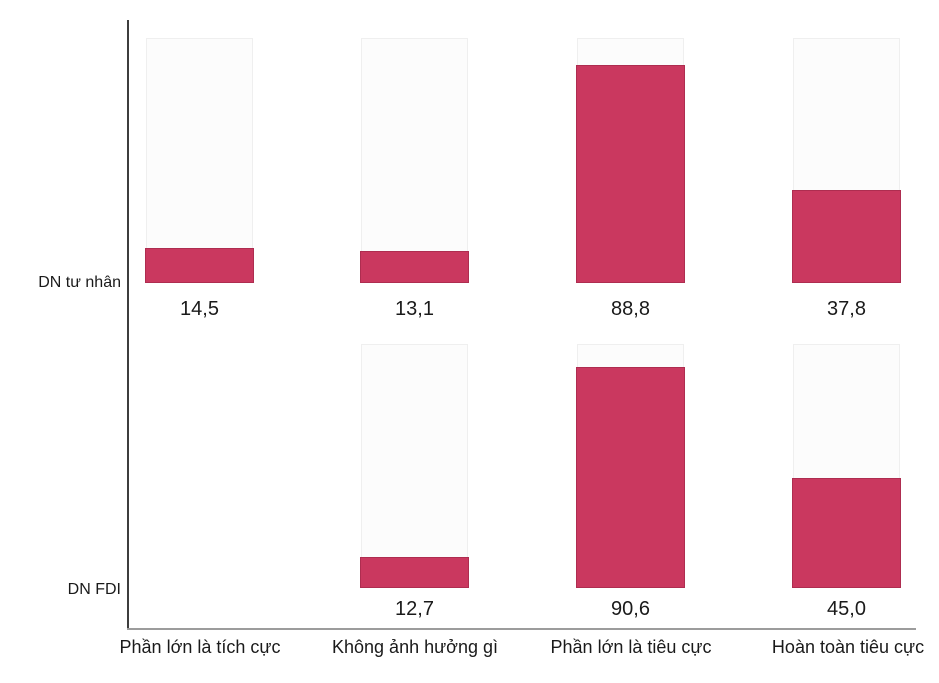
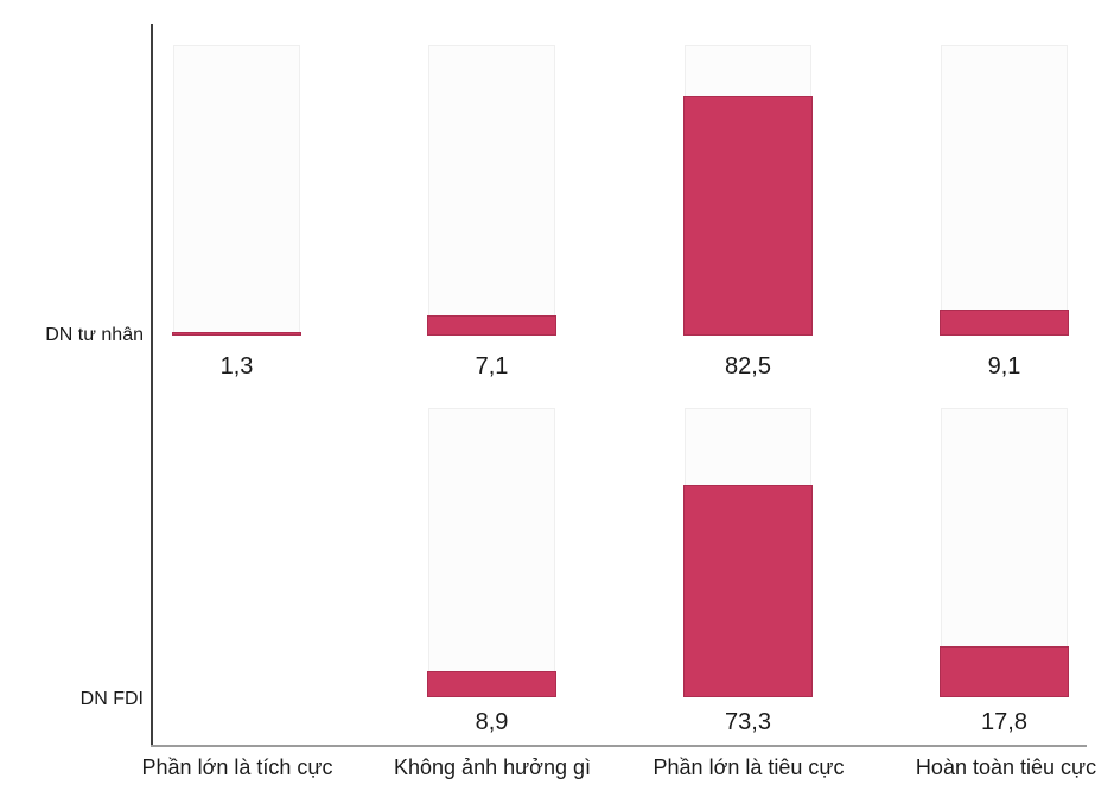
DN tư nhân/Phần lớn là tích cực: 14,5 -> 1,3
DN tư nhân/Không ảnh hưởng gì: 13,1 -> 7,1
DN FDI/Không ảnh hưởng gì: 12,7 -> 8,9
DN tư nhân/Phần lớn là tiêu cực: 88,8 -> 82,5
DN FDI/Phần lớn là tiêu cực: 90,6 -> 73,3
DN tư nhân/Hoàn toàn tiêu cực: 37,8 -> 9,1
DN FDI/Hoàn toàn tiêu cực: 45,0 -> 17,8
